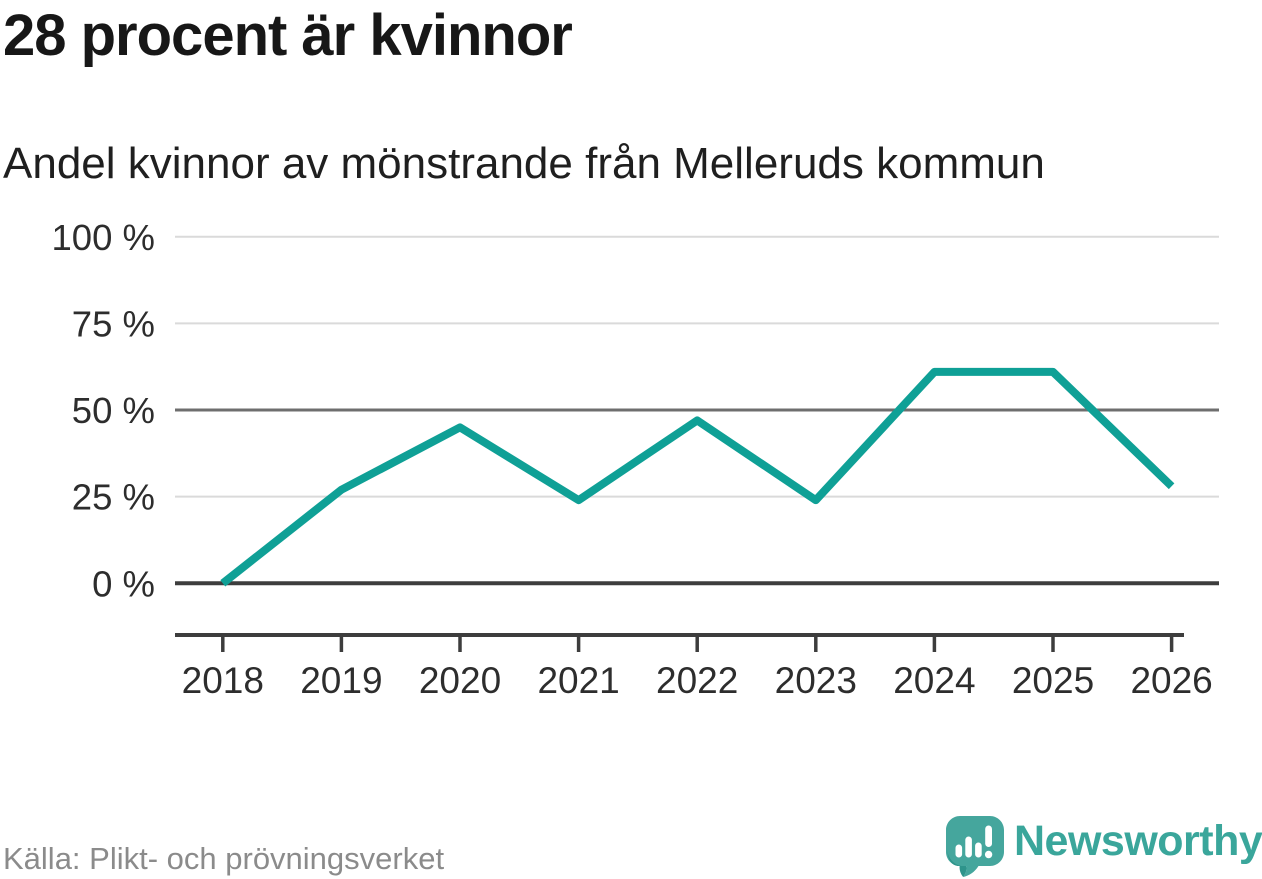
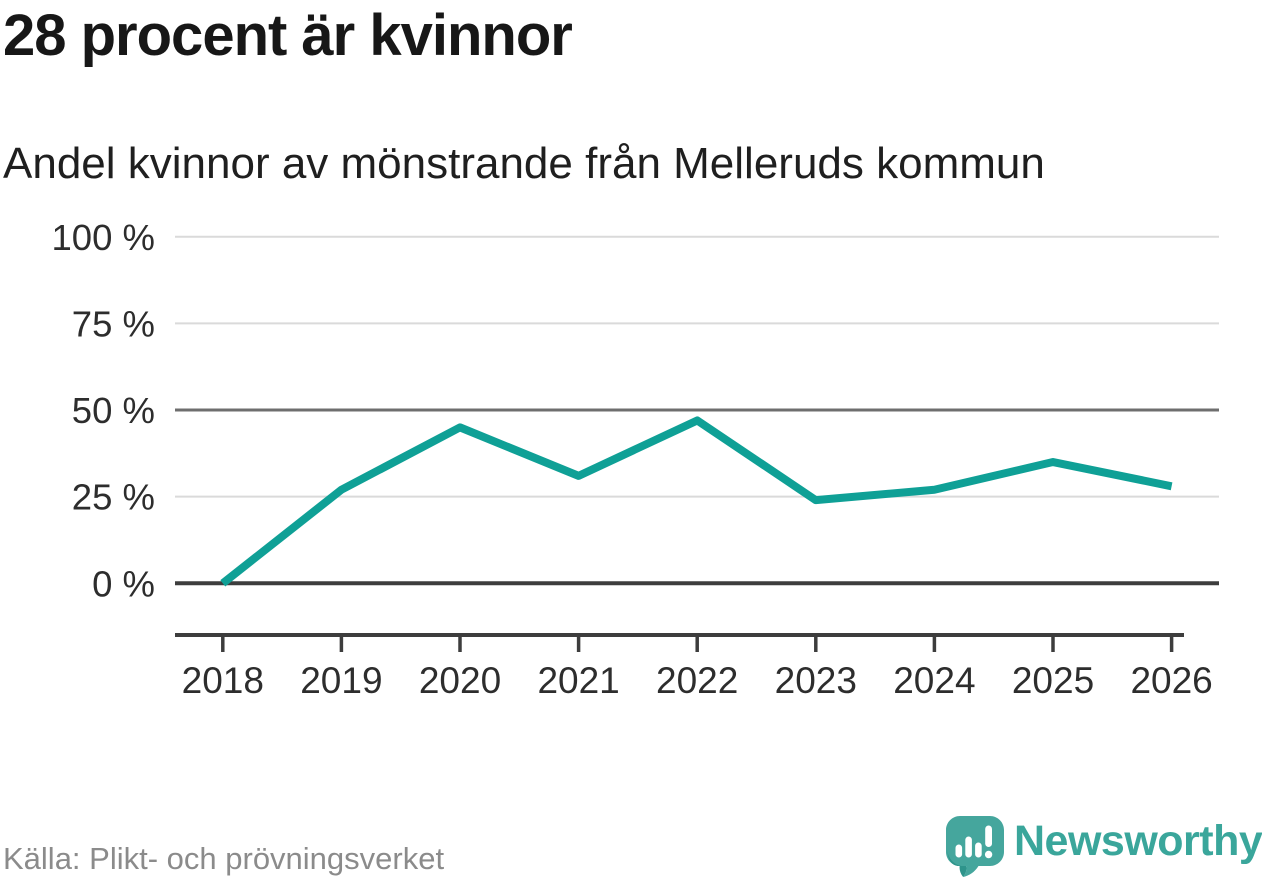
2021: 24% -> 31%
2024: 61% -> 27%
2025: 61% -> 35%
